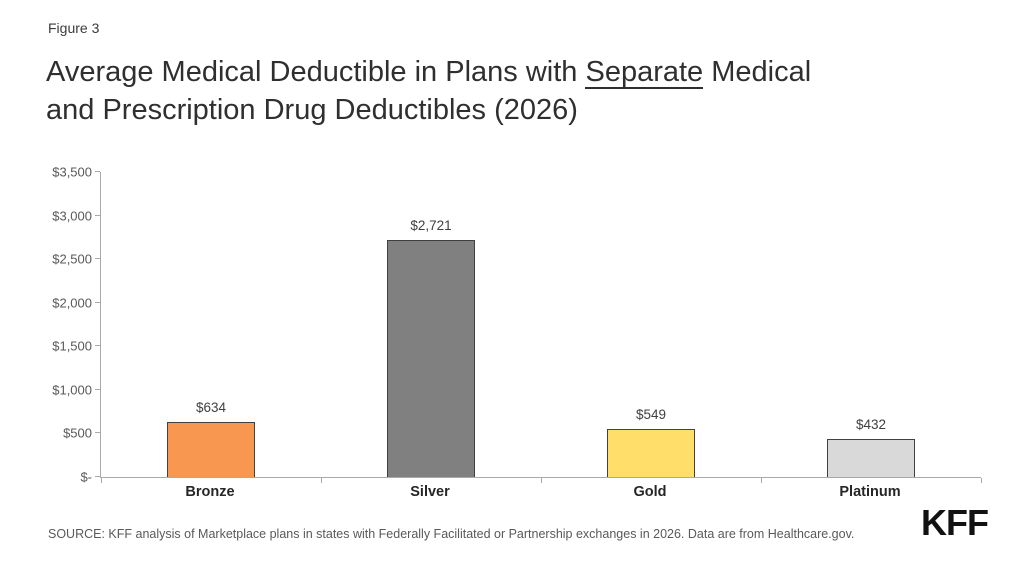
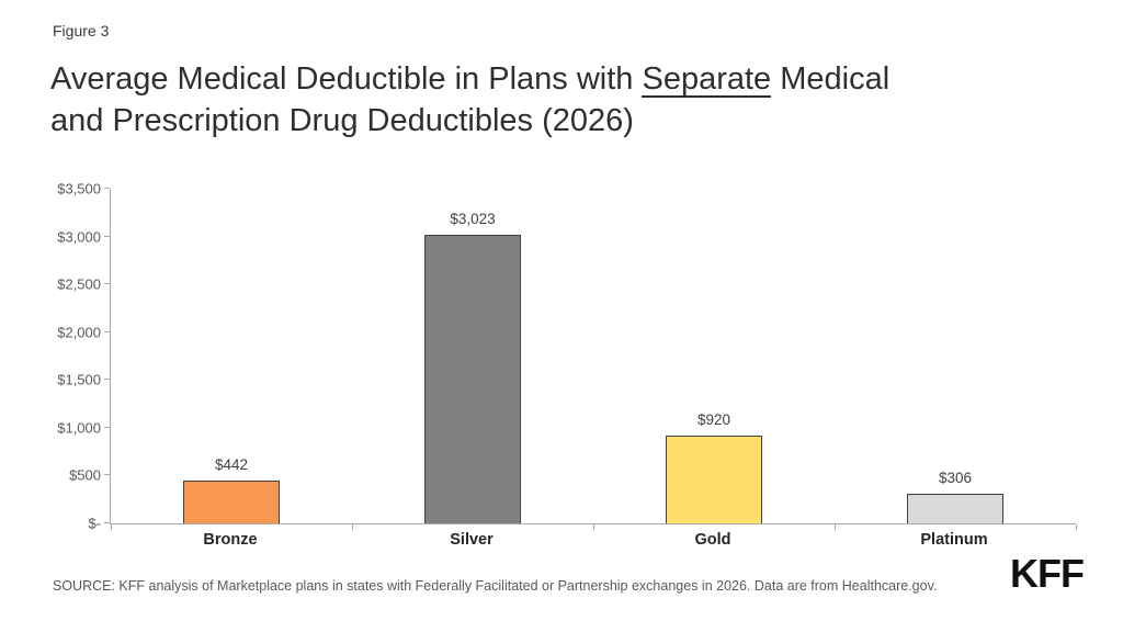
Bronze: $634 -> $442
Silver: $2,721 -> $3,023
Gold: $549 -> $920
Platinum: $432 -> $306
